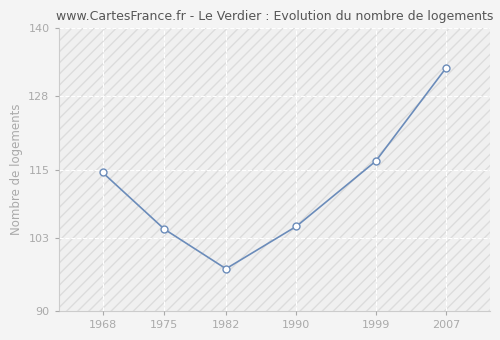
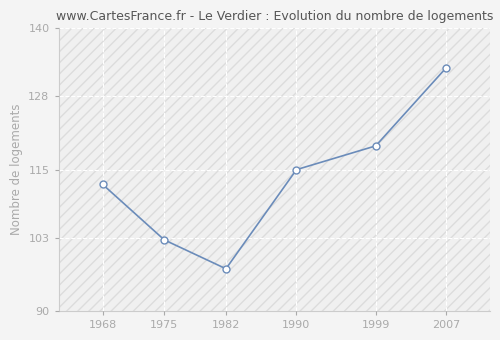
1968: 114.5 -> 112.4
1975: 104.5 -> 102.6
1990: 105.0 -> 115.0
1999: 116.5 -> 119.2
